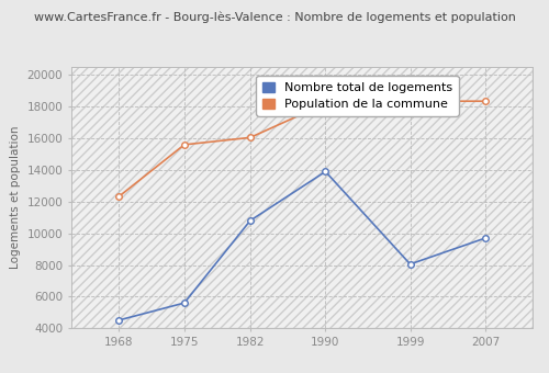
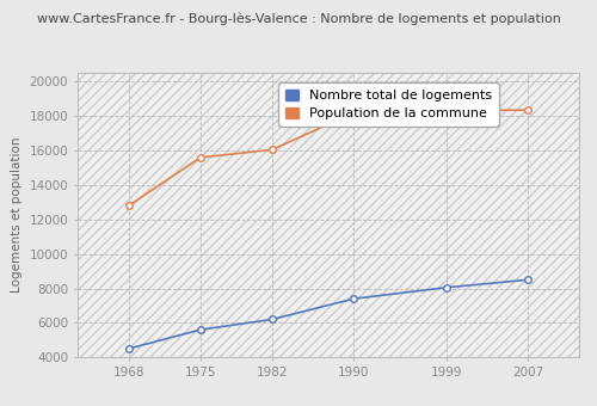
Population de la commune/1968: 12300 -> 12800
Nombre total de logements/1982: 10800 -> 6200
Nombre total de logements/1990: 13900 -> 7400
Nombre total de logements/2007: 9700 -> 8500
